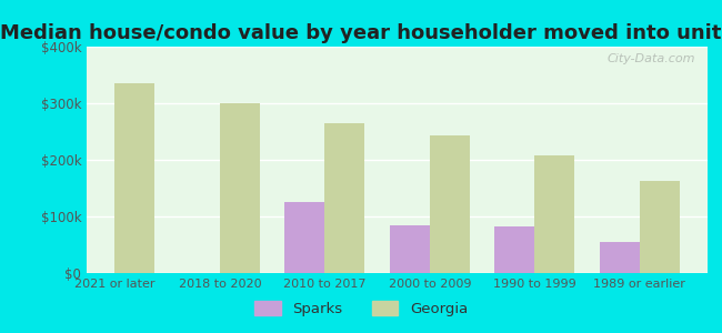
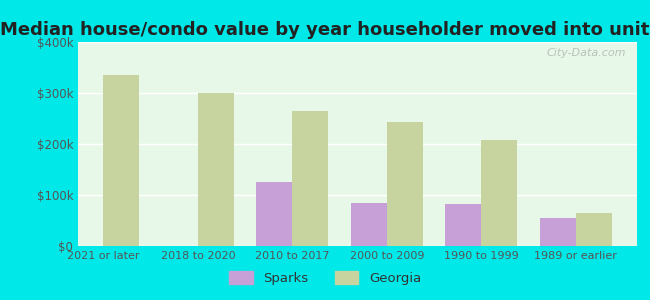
Georgia/1989 or earlier: $163k -> $64k
